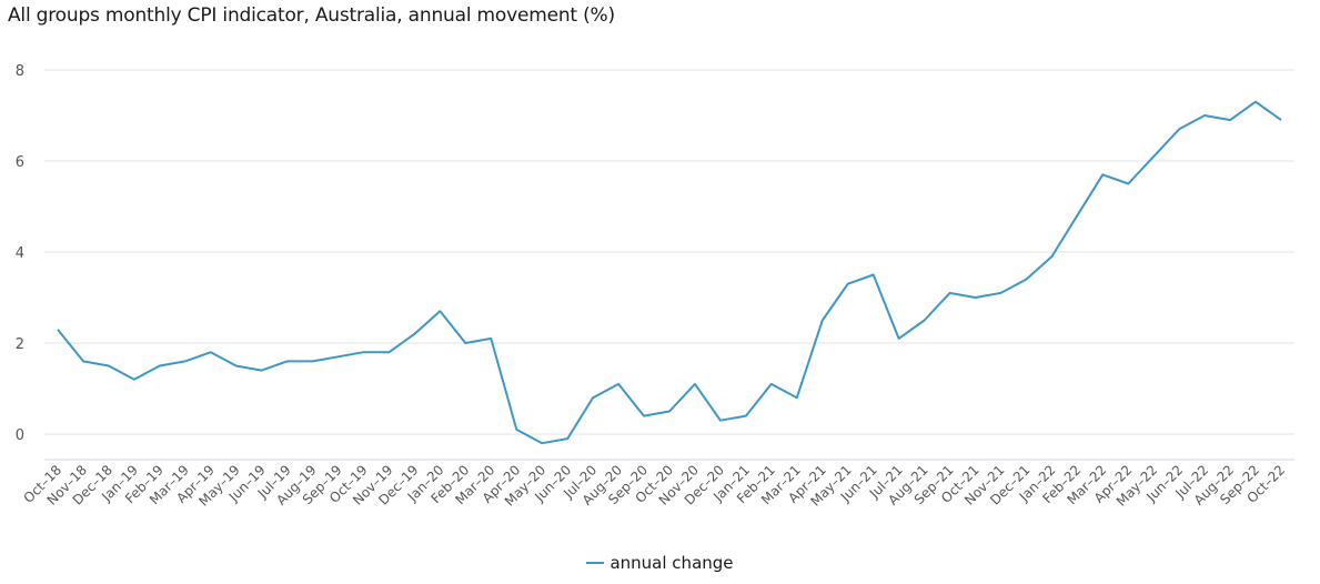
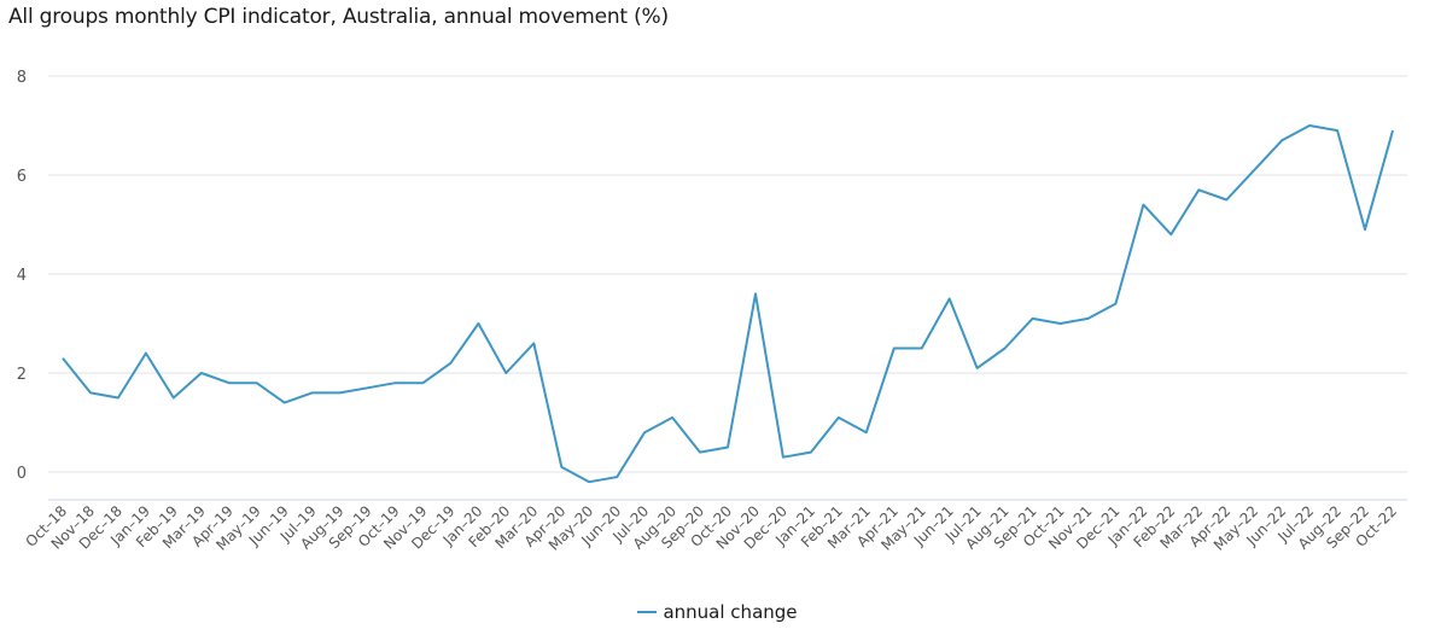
Jan–19: 1.2 -> 2.4
Mar–19: 1.6 -> 2.0
May–19: 1.5 -> 1.8
Jan–20: 2.7 -> 3.0
Mar–20: 2.1 -> 2.6
Nov–20: 1.1 -> 3.6
May–21: 3.3 -> 2.5
Jan–22: 3.9 -> 5.4
Sep–22: 7.3 -> 4.9
